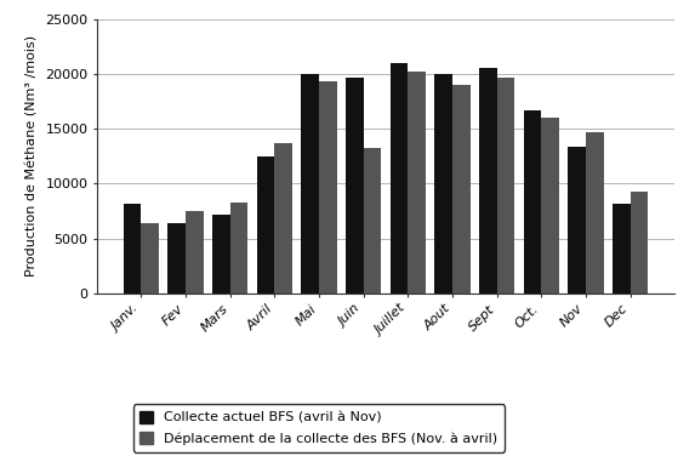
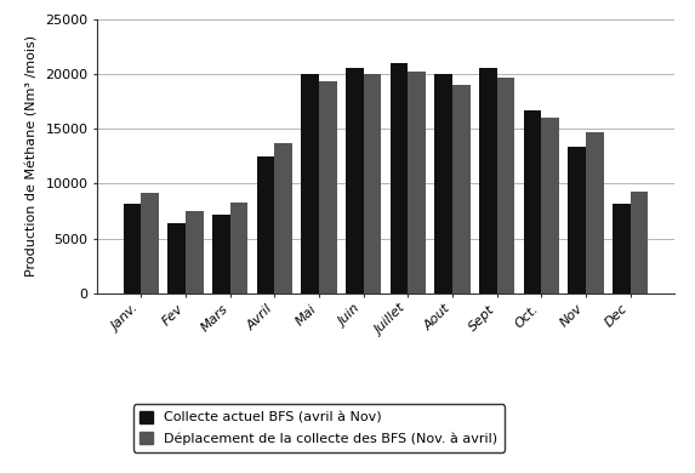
Déplacement de la collecte des BFS (Nov. à avril)/Janv.: 6400 -> 9200
Collecte actuel BFS (avril à Nov)/Juin: 19600 -> 20500
Déplacement de la collecte des BFS (Nov. à avril)/Juin: 13200 -> 20000
